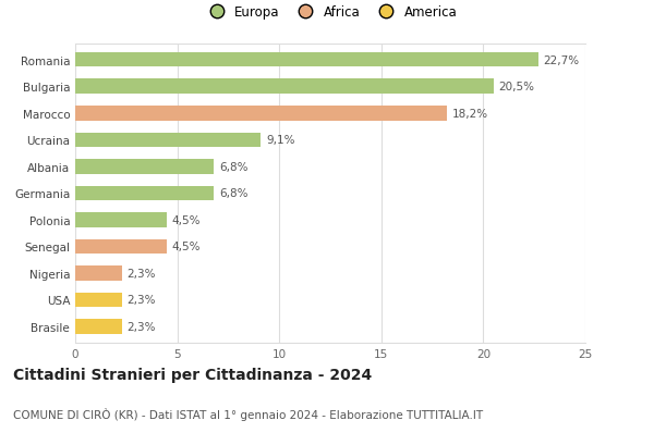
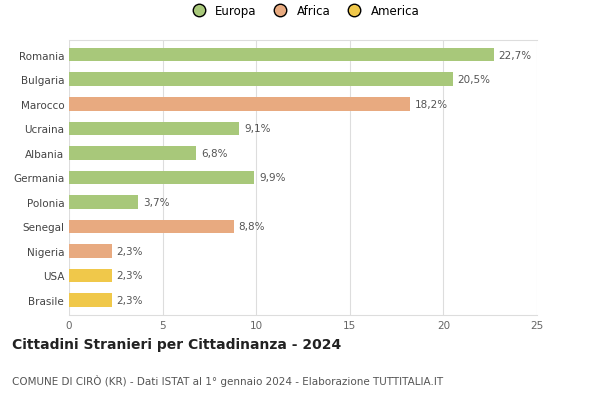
Germania: 6,8% -> 9,9%
Polonia: 4,5% -> 3,7%
Senegal: 4,5% -> 8,8%
